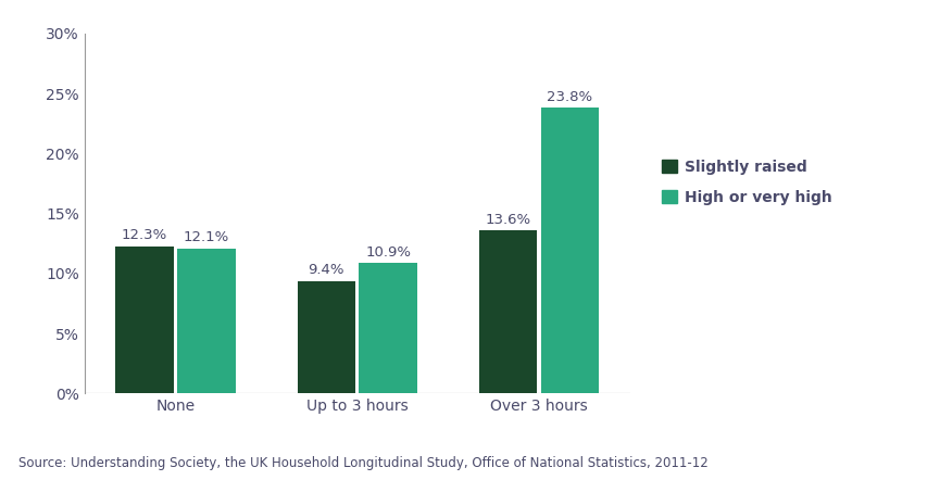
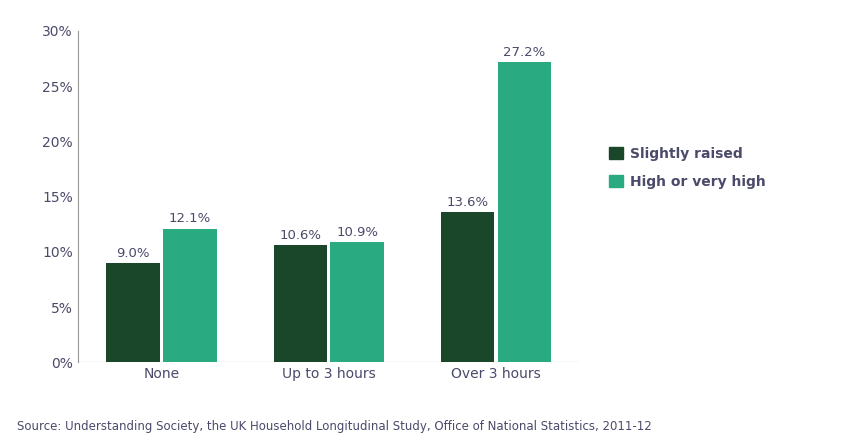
Slightly raised/None: 12.3% -> 9.0%
Slightly raised/Up to 3 hours: 9.4% -> 10.6%
High or very high/Over 3 hours: 23.8% -> 27.2%
